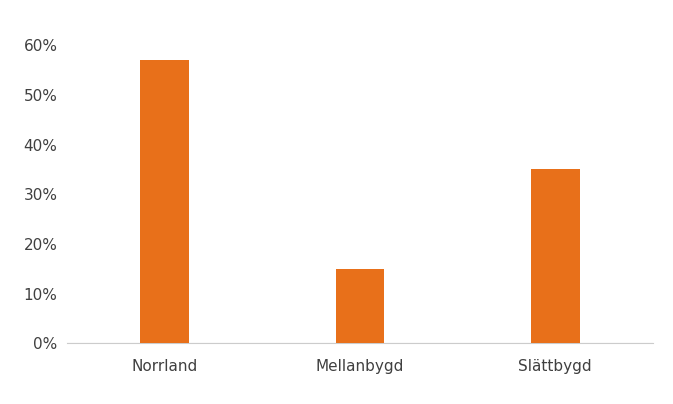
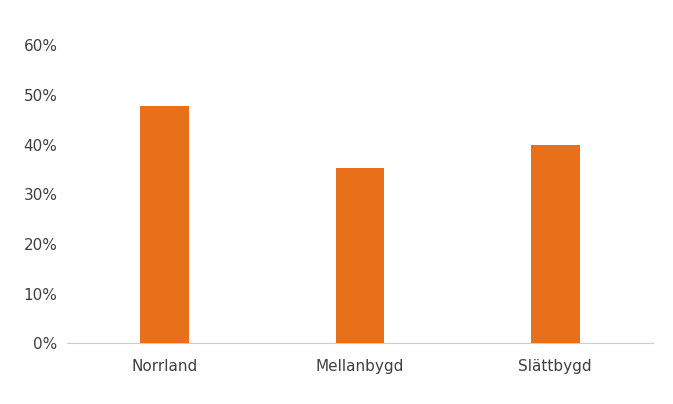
Norrland: 57.0% -> 47.8%
Mellanbygd: 15.0% -> 35.3%
Slättbygd: 35.0% -> 40.0%
